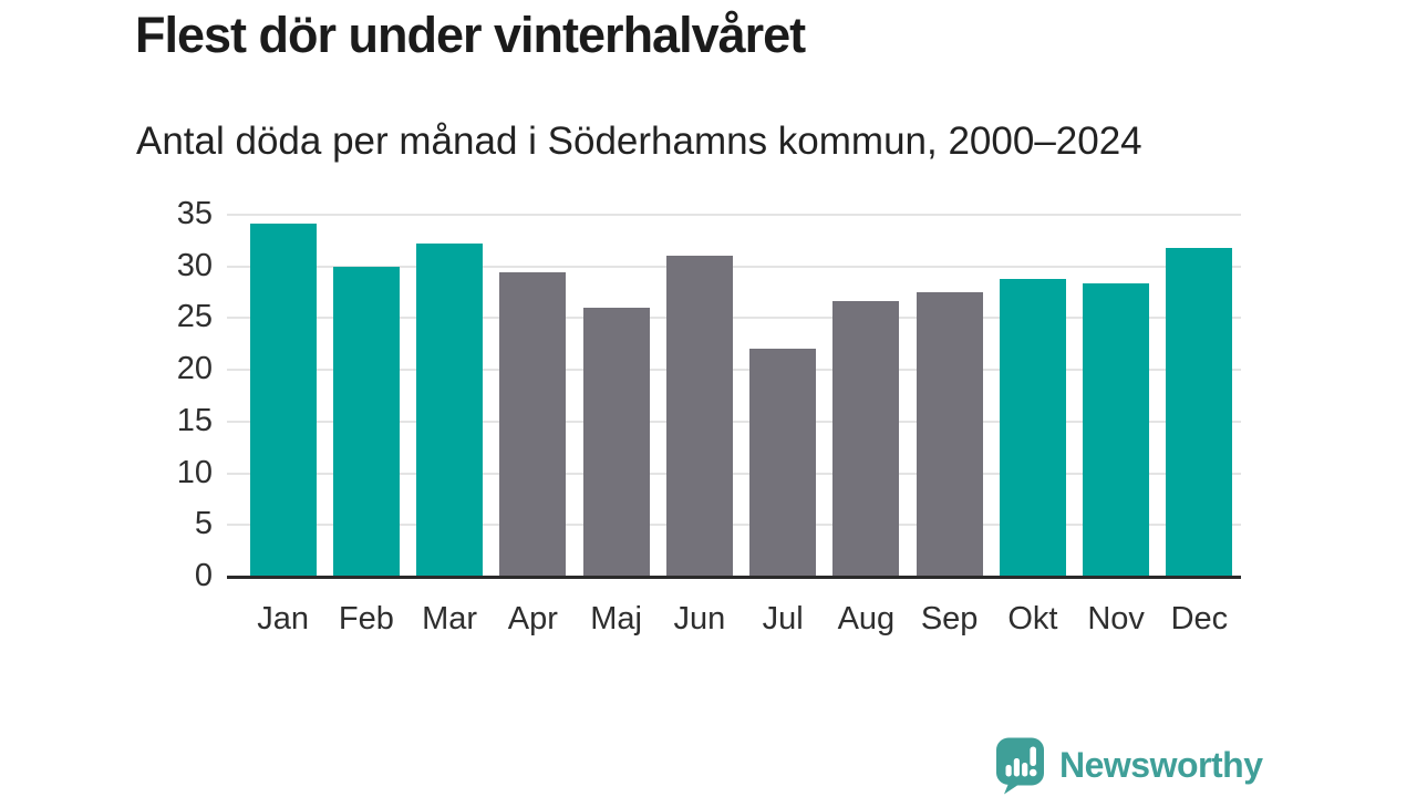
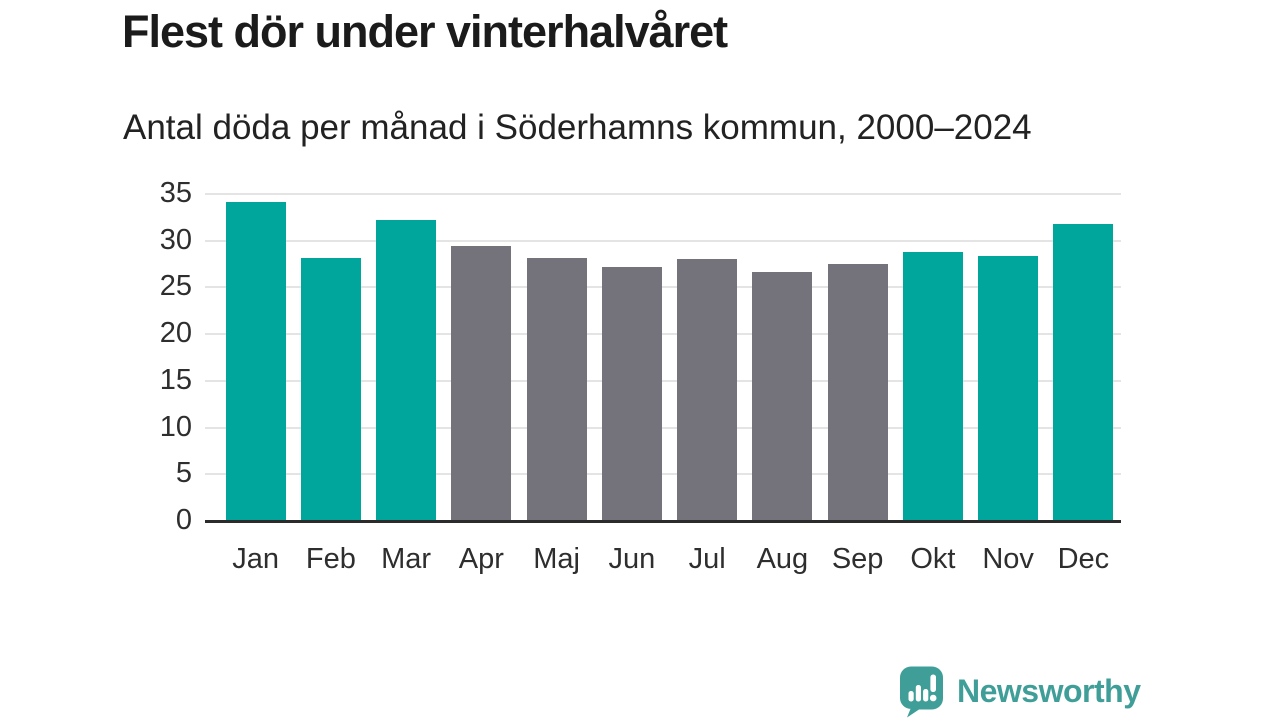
Feb: 30 -> 28
Maj: 26 -> 28
Jun: 31 -> 27
Jul: 22 -> 28
